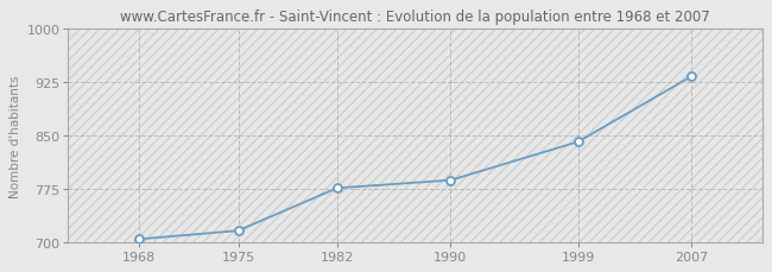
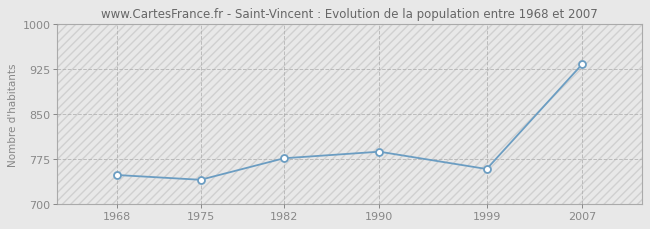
1968: 704 -> 748
1975: 716 -> 740
1999: 841 -> 758
